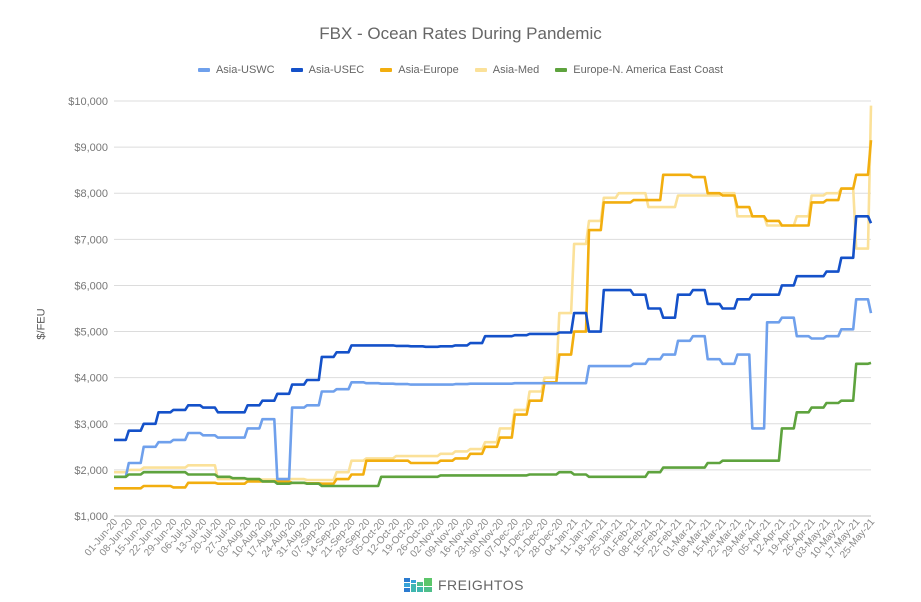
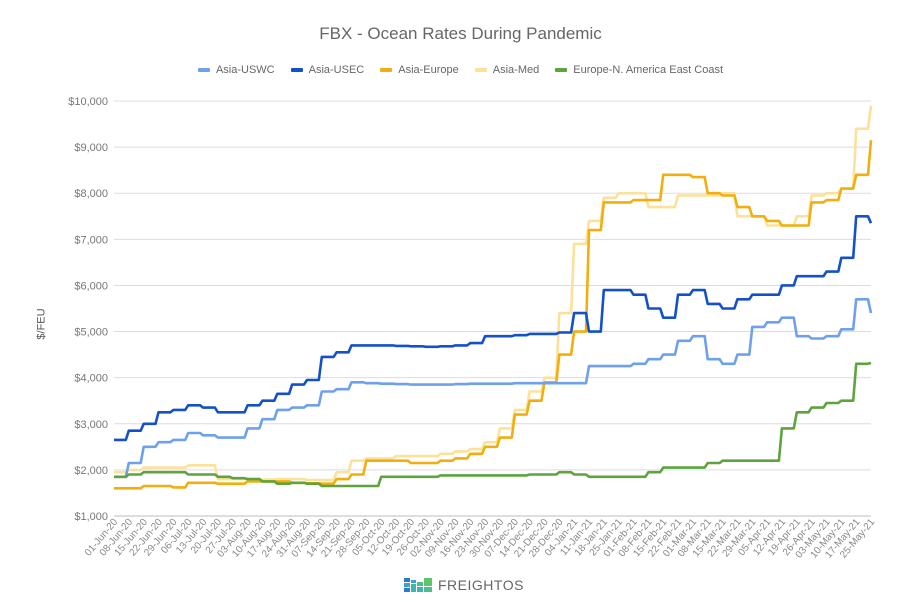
Asia-USWC/17-Aug-20: $1800 -> $3300
Asia-USWC/29-Mar-21: $2900 -> $5100
Asia-Med/17-May-21: $6800 -> $9400
